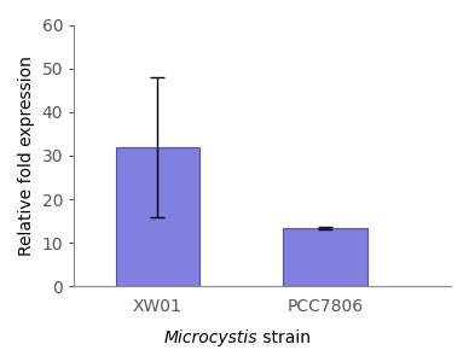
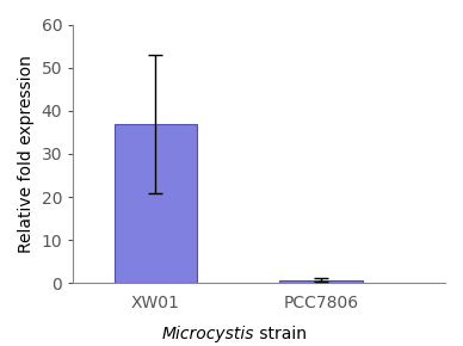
XW01: 32.0 -> 37.0
PCC7806: 13.5 -> 0.8
